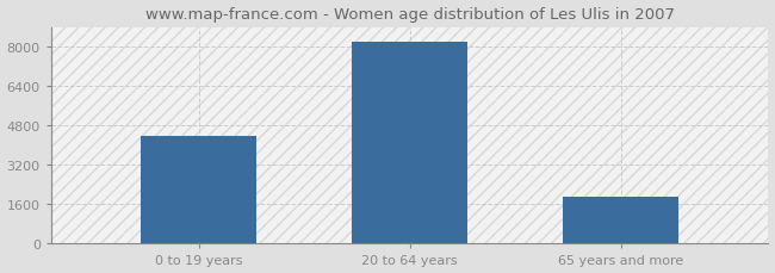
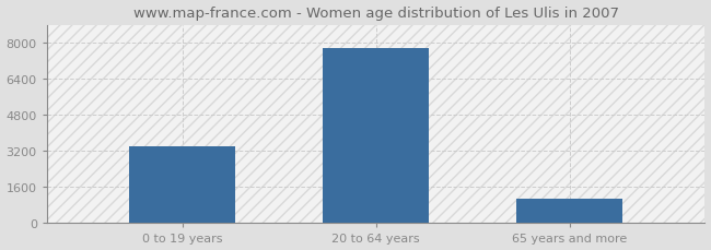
0 to 19 years: 4400 -> 3400
20 to 64 years: 8200 -> 7800
65 years and more: 1900 -> 1100
